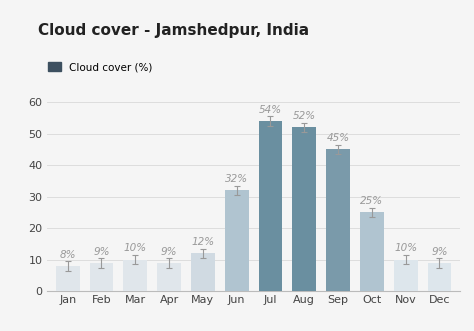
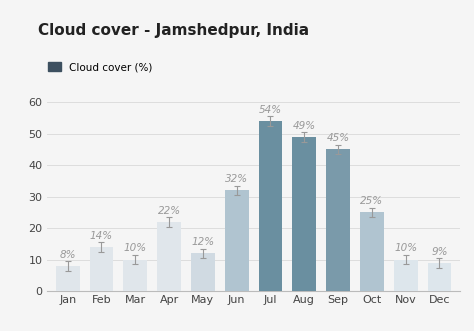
Feb: 9% -> 14%
Apr: 9% -> 22%
Aug: 52% -> 49%
